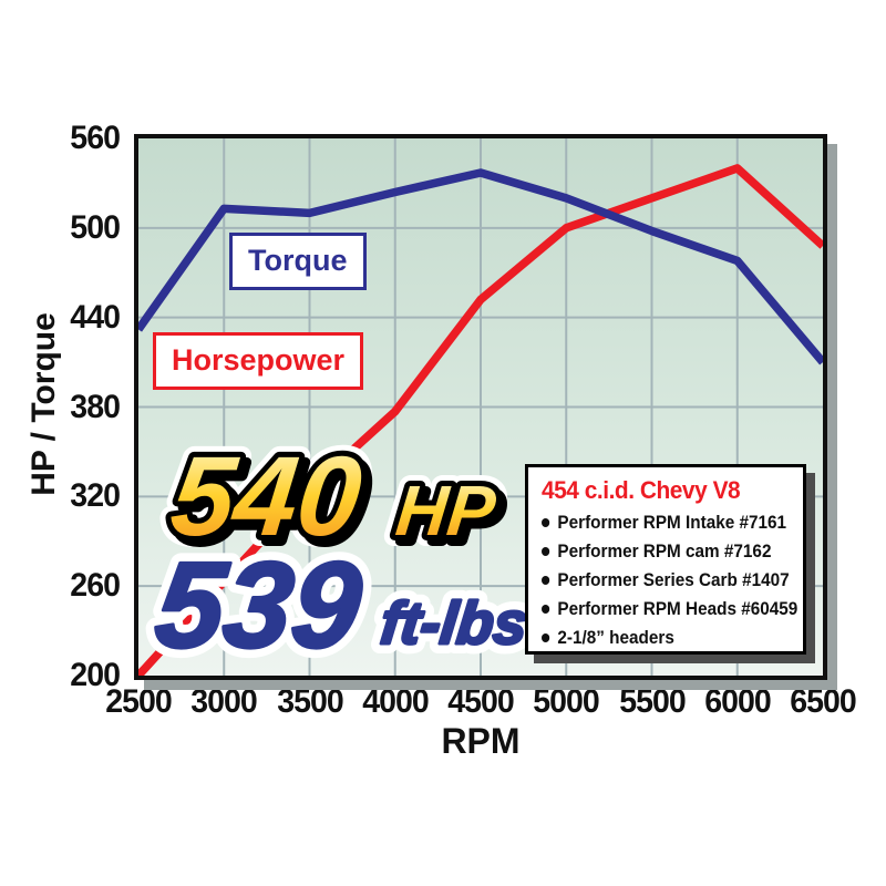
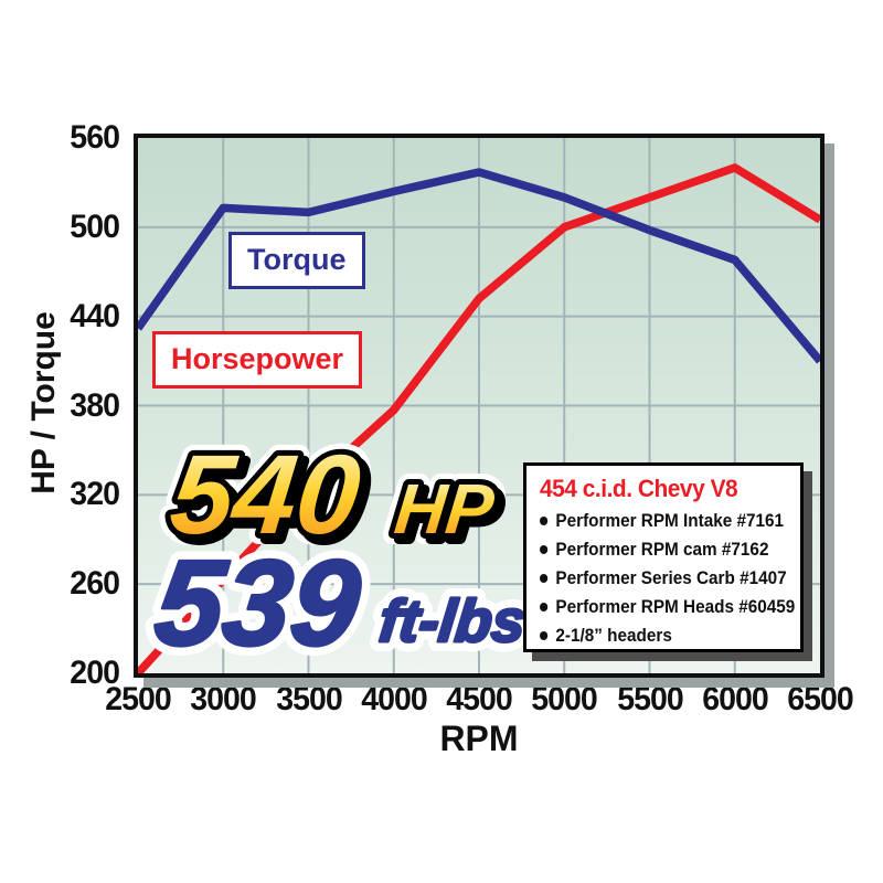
Horsepower/6500: 488 -> 505
